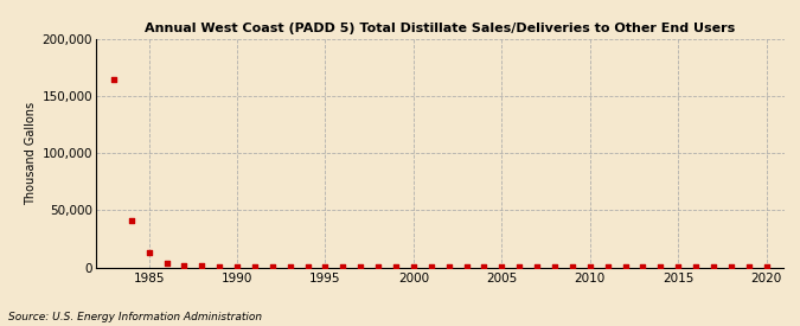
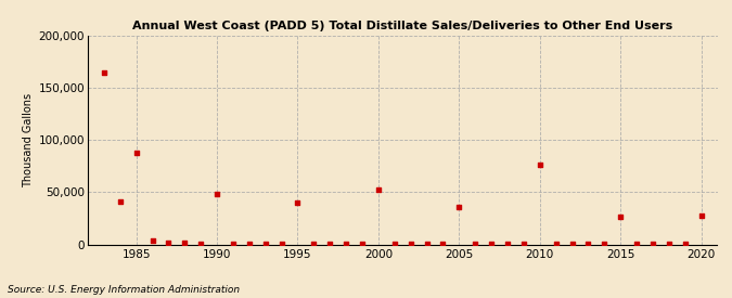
1985: 13,000 -> 88,000
1990: 1,000 -> 48,000
1995: 1,000 -> 40,000
2000: 0 -> 52,000
2005: 0 -> 36,000
2010: 0 -> 76,000
2015: 0 -> 26,000
2020: 0 -> 28,000
